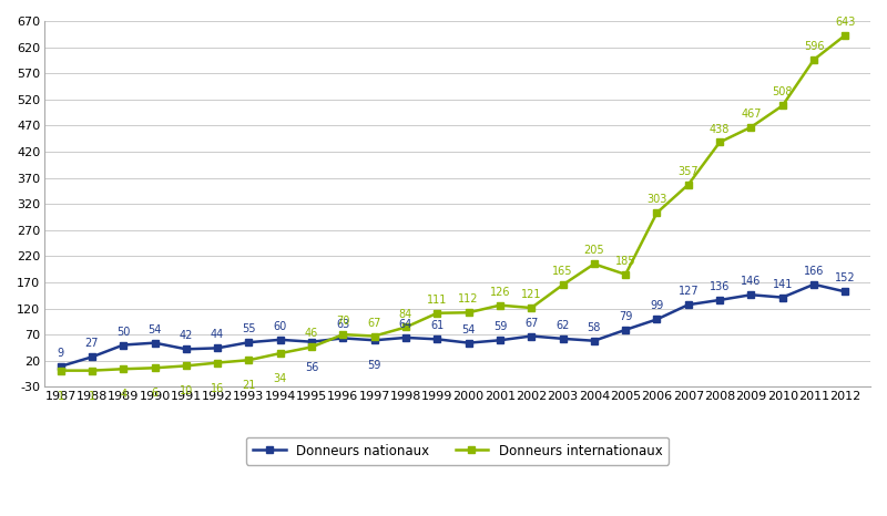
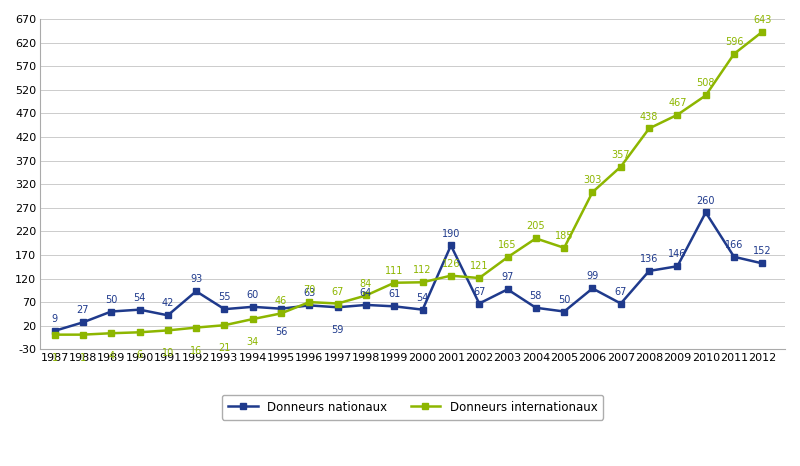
Donneurs nationaux/1992: 44 -> 93
Donneurs nationaux/2001: 59 -> 190
Donneurs nationaux/2003: 62 -> 97
Donneurs nationaux/2005: 79 -> 50
Donneurs nationaux/2007: 127 -> 67
Donneurs nationaux/2010: 141 -> 260
